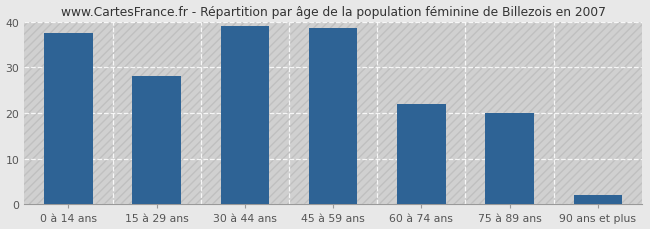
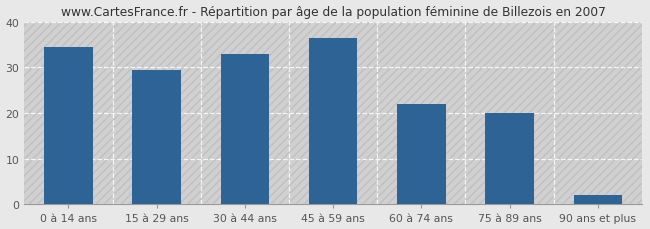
0 à 14 ans: 37.5 -> 34.5
15 à 29 ans: 28.0 -> 29.5
30 à 44 ans: 39.0 -> 33.0
45 à 59 ans: 38.5 -> 36.5
